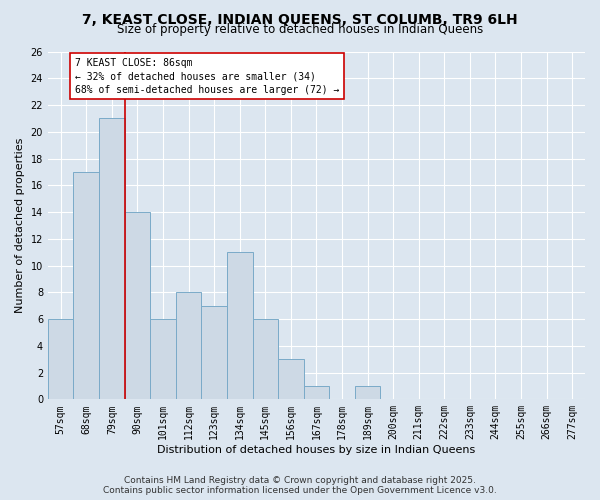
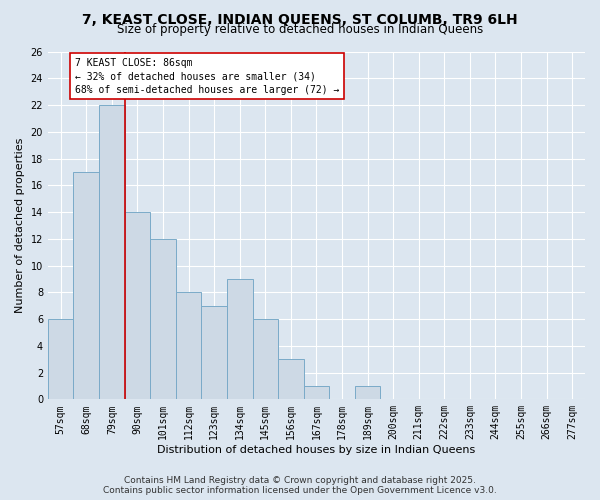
79sqm: 21 -> 22
101sqm: 6 -> 12
134sqm: 11 -> 9
